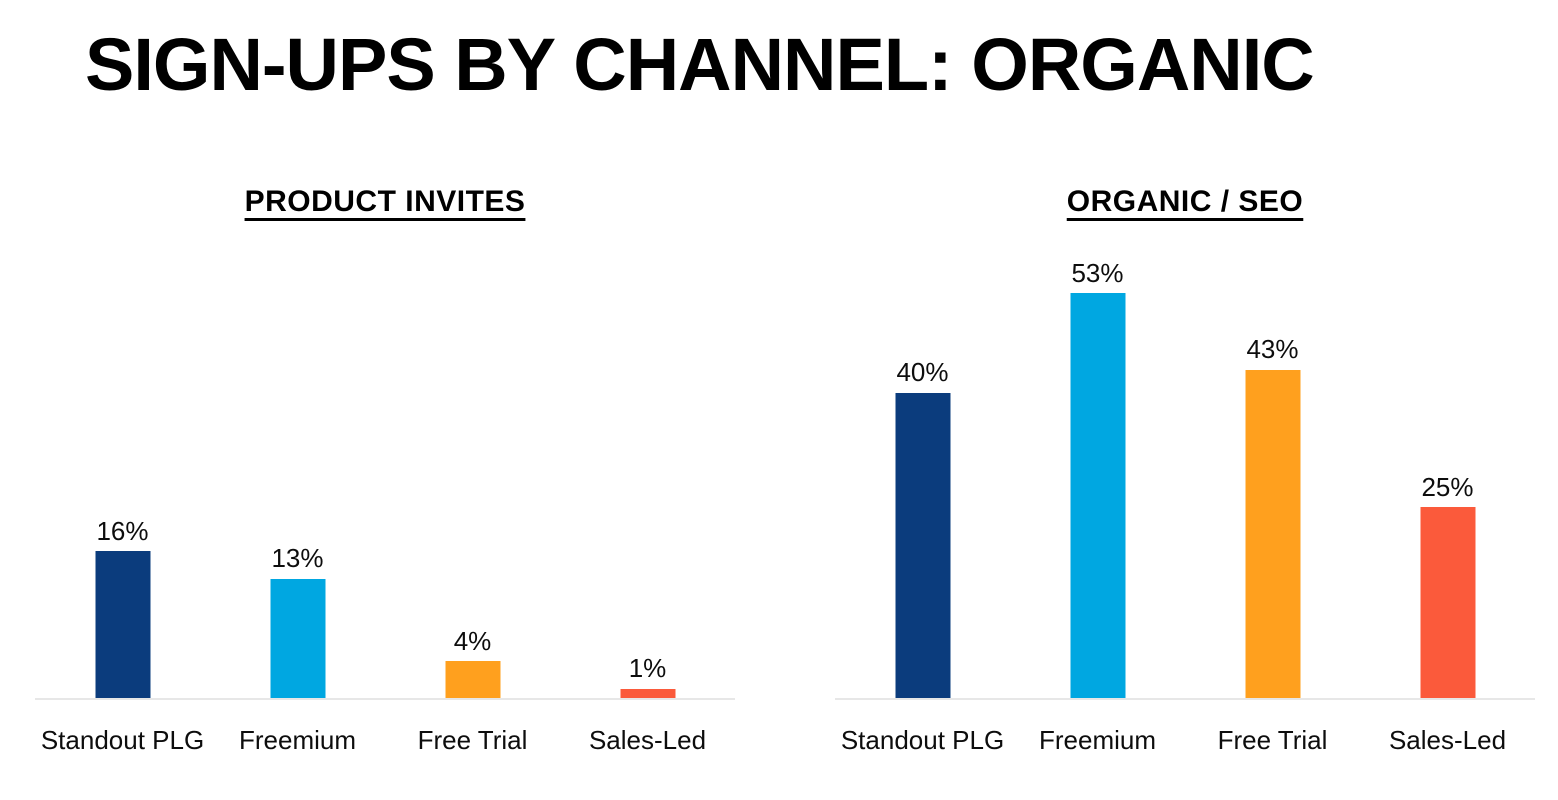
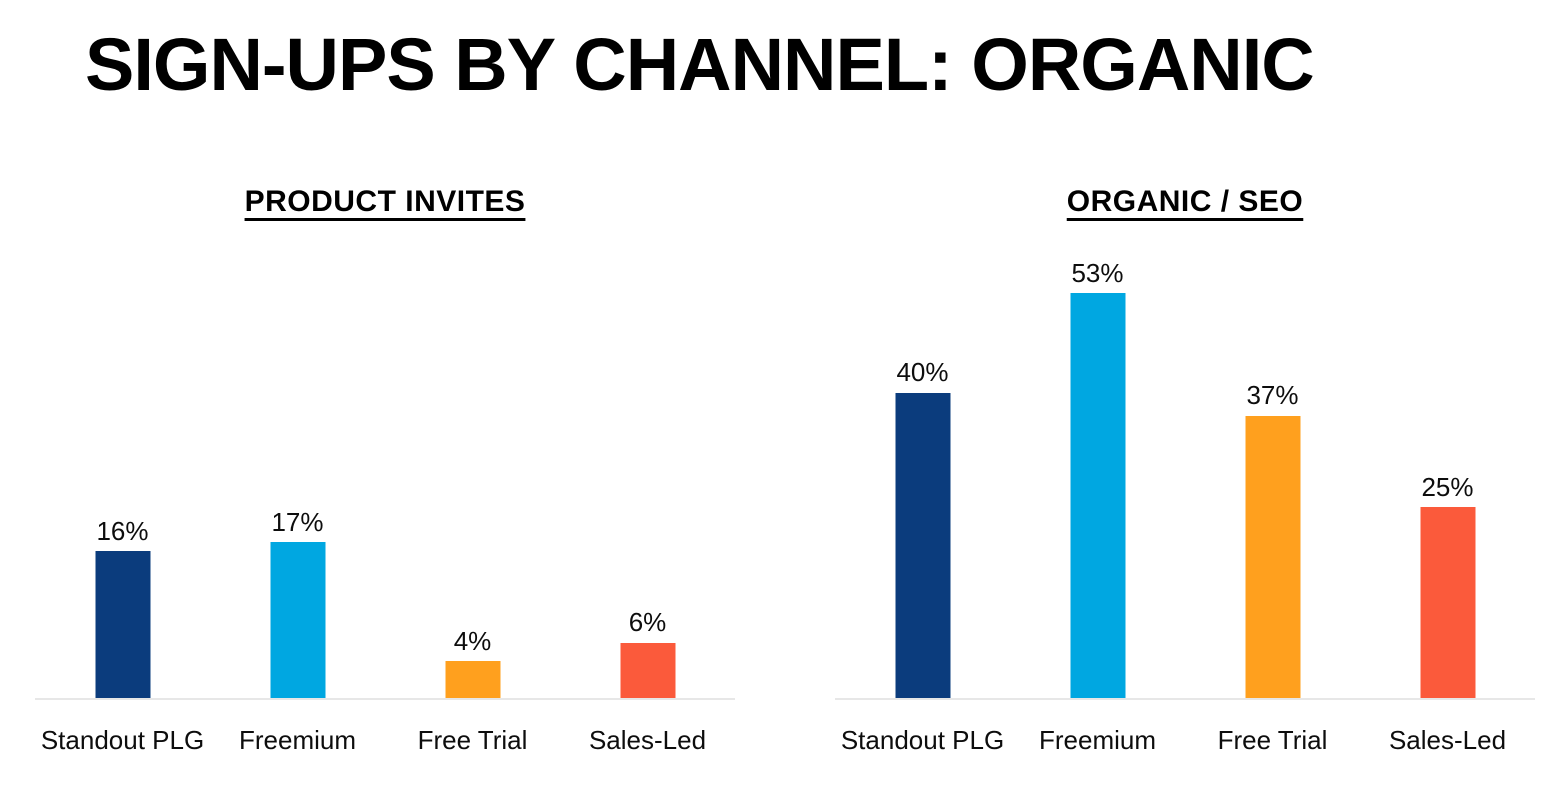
PRODUCT INVITES/Freemium: 13% -> 17%
PRODUCT INVITES/Sales-Led: 1% -> 6%
ORGANIC / SEO/Free Trial: 43% -> 37%
